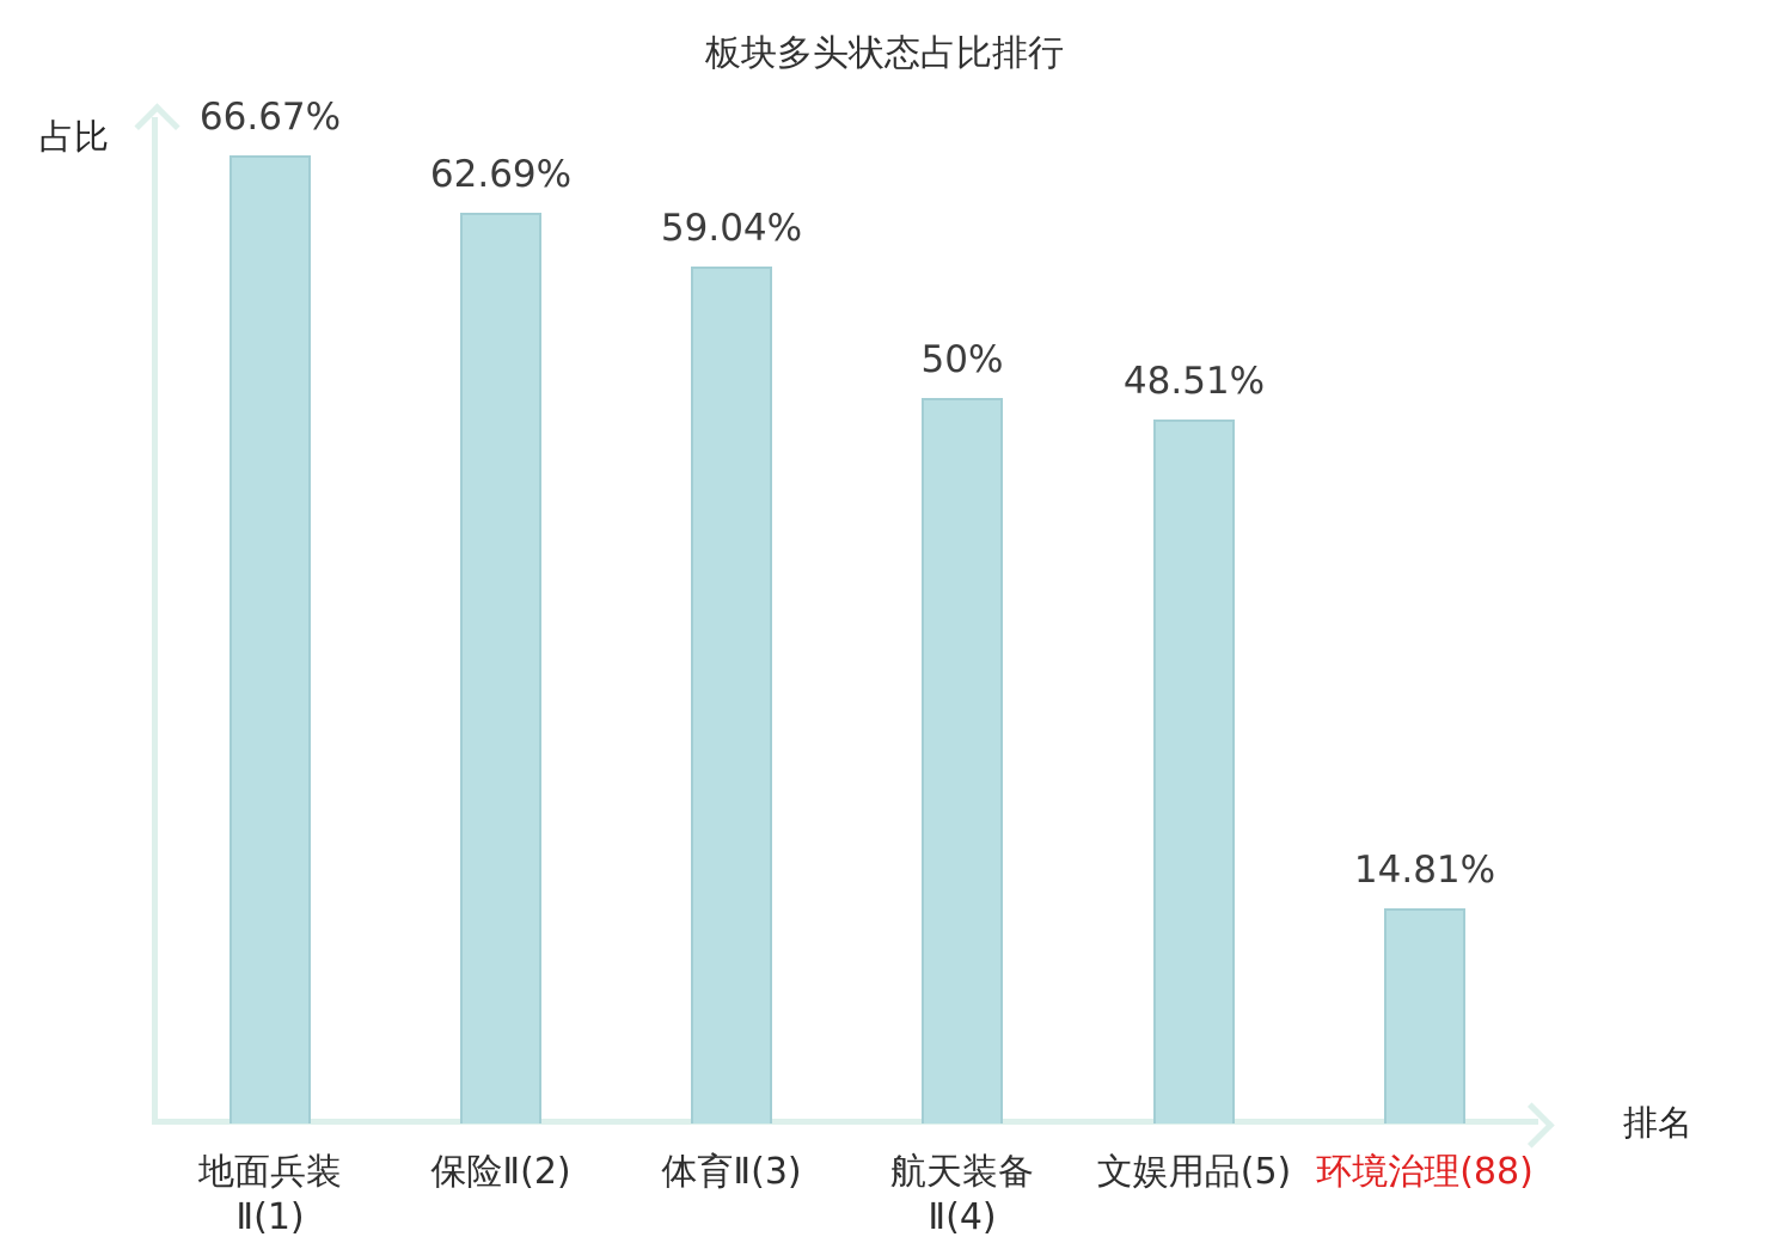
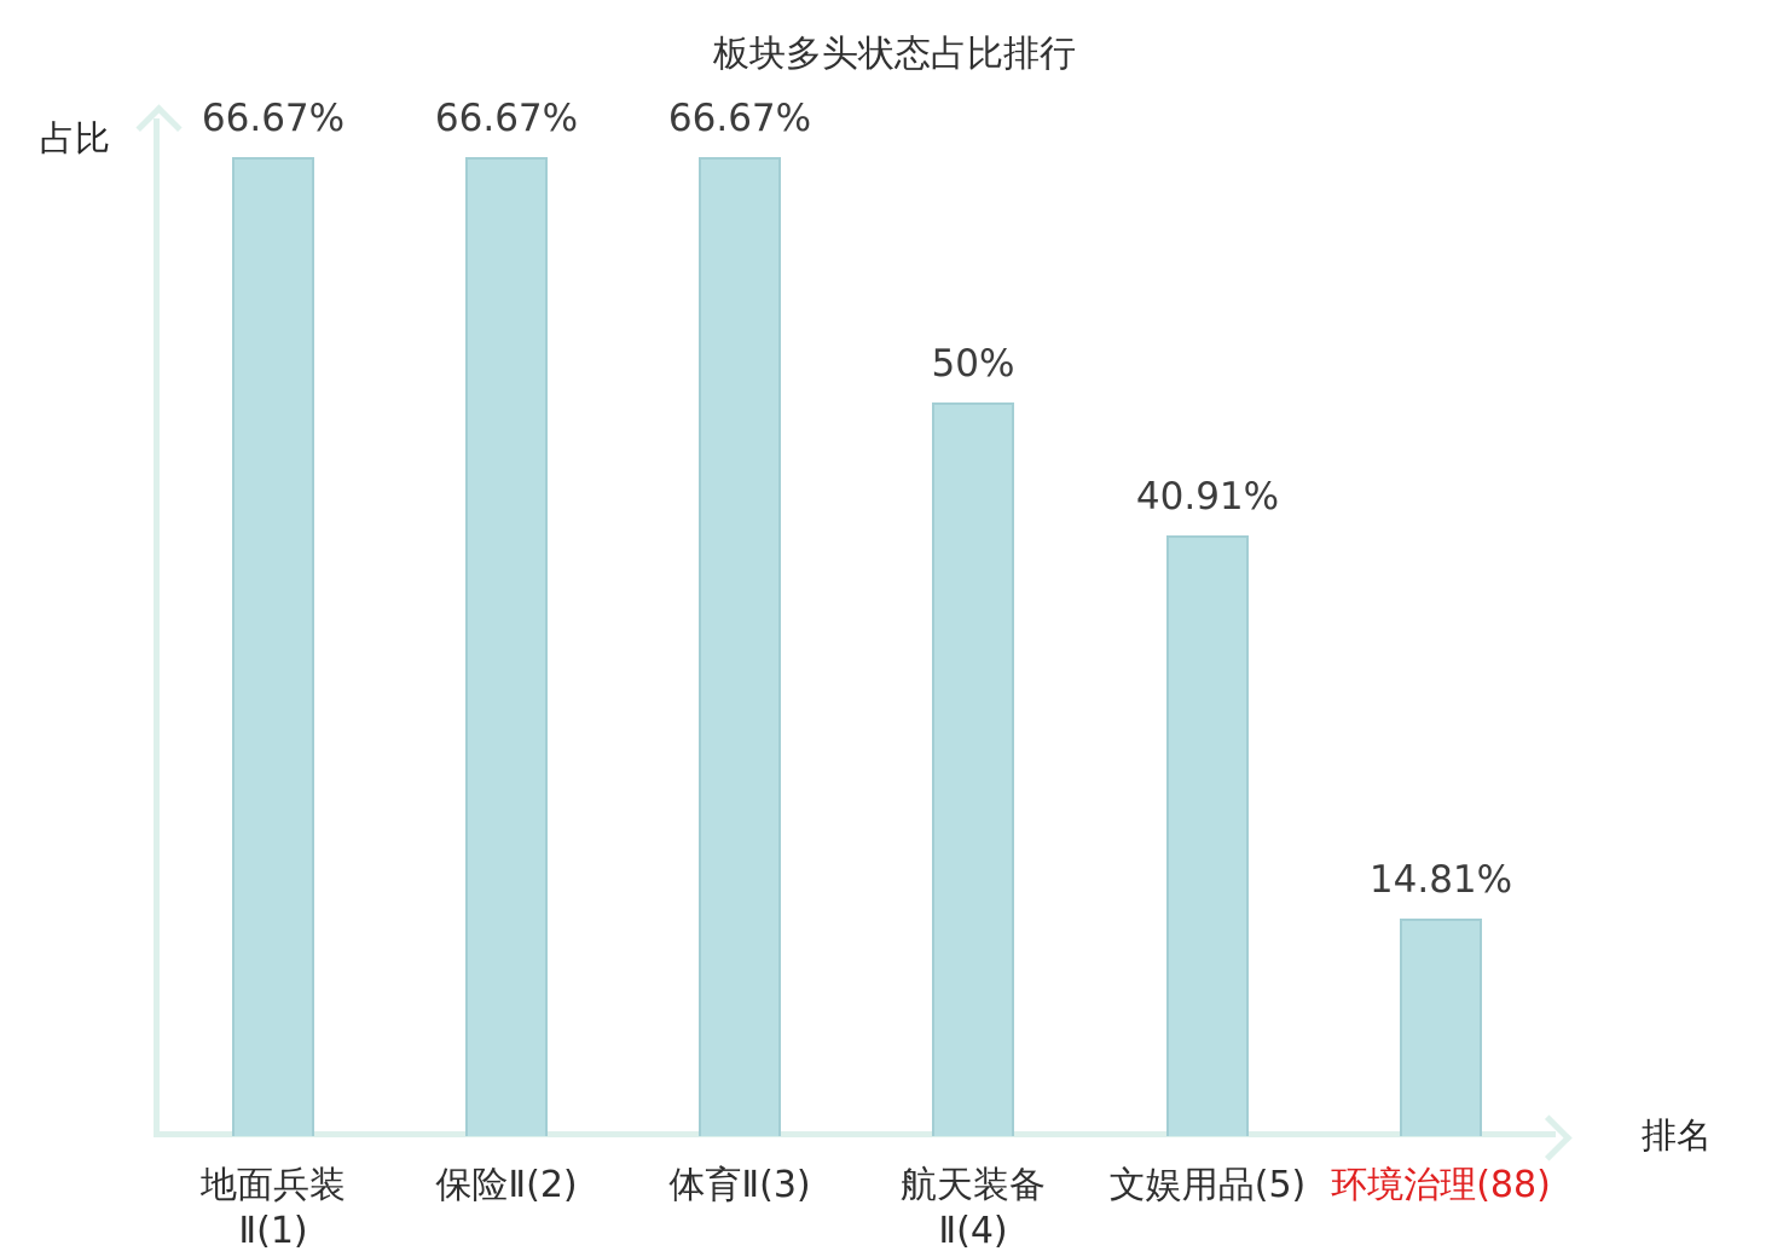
保险Ⅱ(2): 62.69% -> 66.67%
体育Ⅱ(3): 59.04% -> 66.67%
文娱用品(5): 48.51% -> 40.91%
